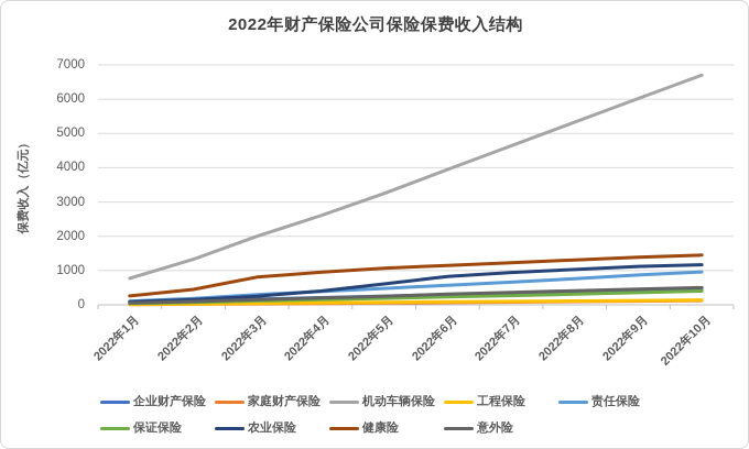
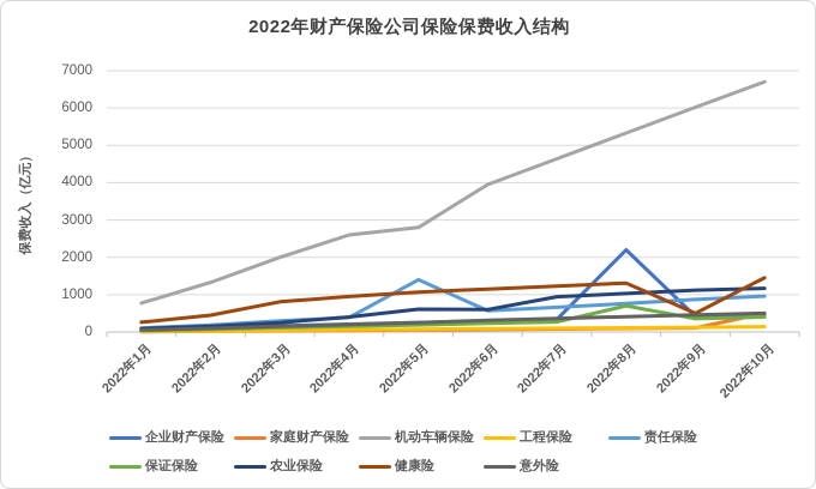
机动车辆保险/2022年5月: 3200 -> 2800
责任保险/2022年5月: 500 -> 1400
农业保险/2022年6月: 800 -> 600
企业财产保险/2022年8月: 400 -> 2200
保证保险/2022年8月: 300 -> 700
健康险/2022年9月: 1400 -> 500
家庭财产保险/2022年10月: 100 -> 500
